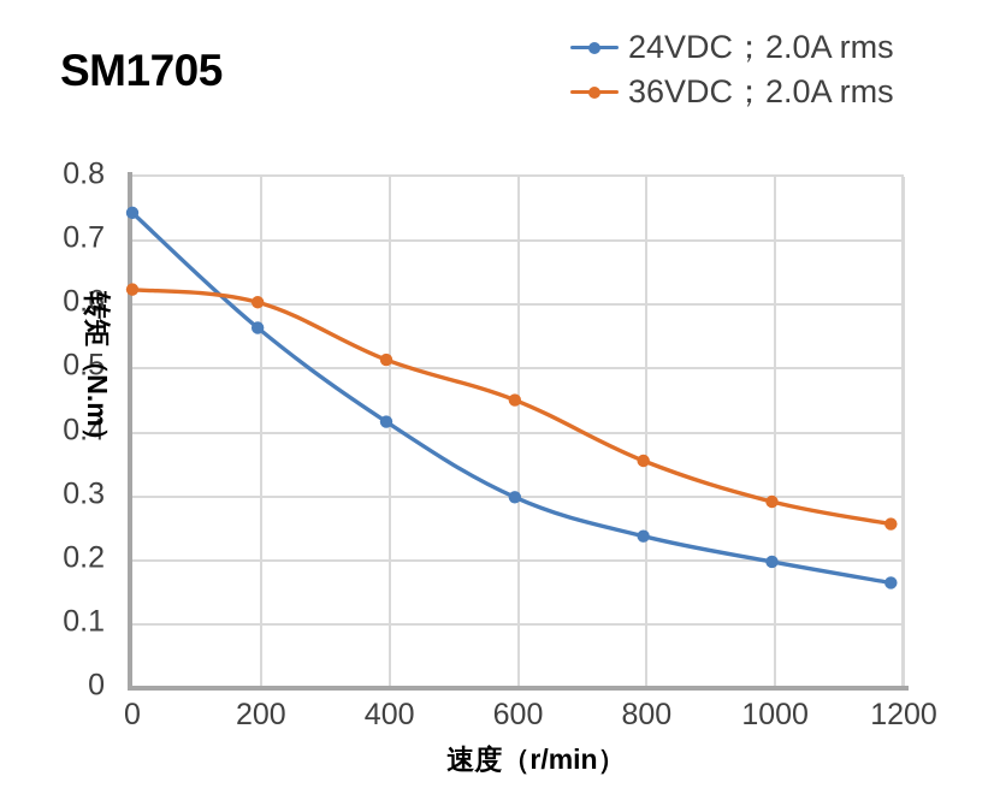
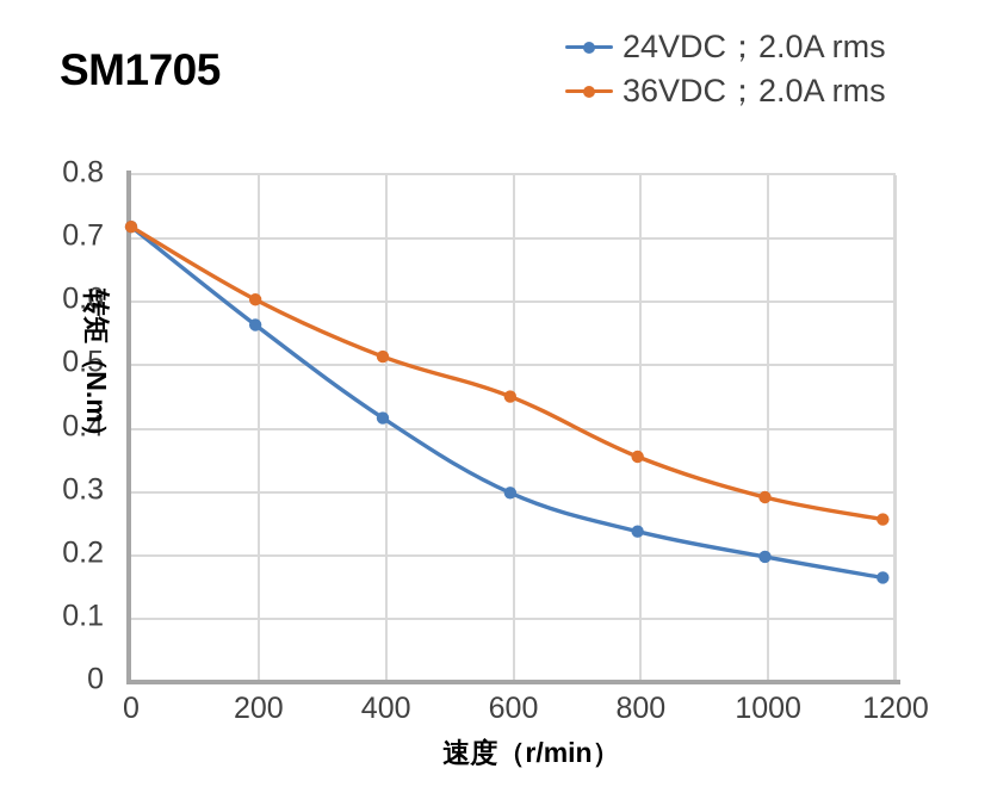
24VDC；2.0A rms/0: 0.74 -> 0.71
36VDC；2.0A rms/0: 0.62 -> 0.71
